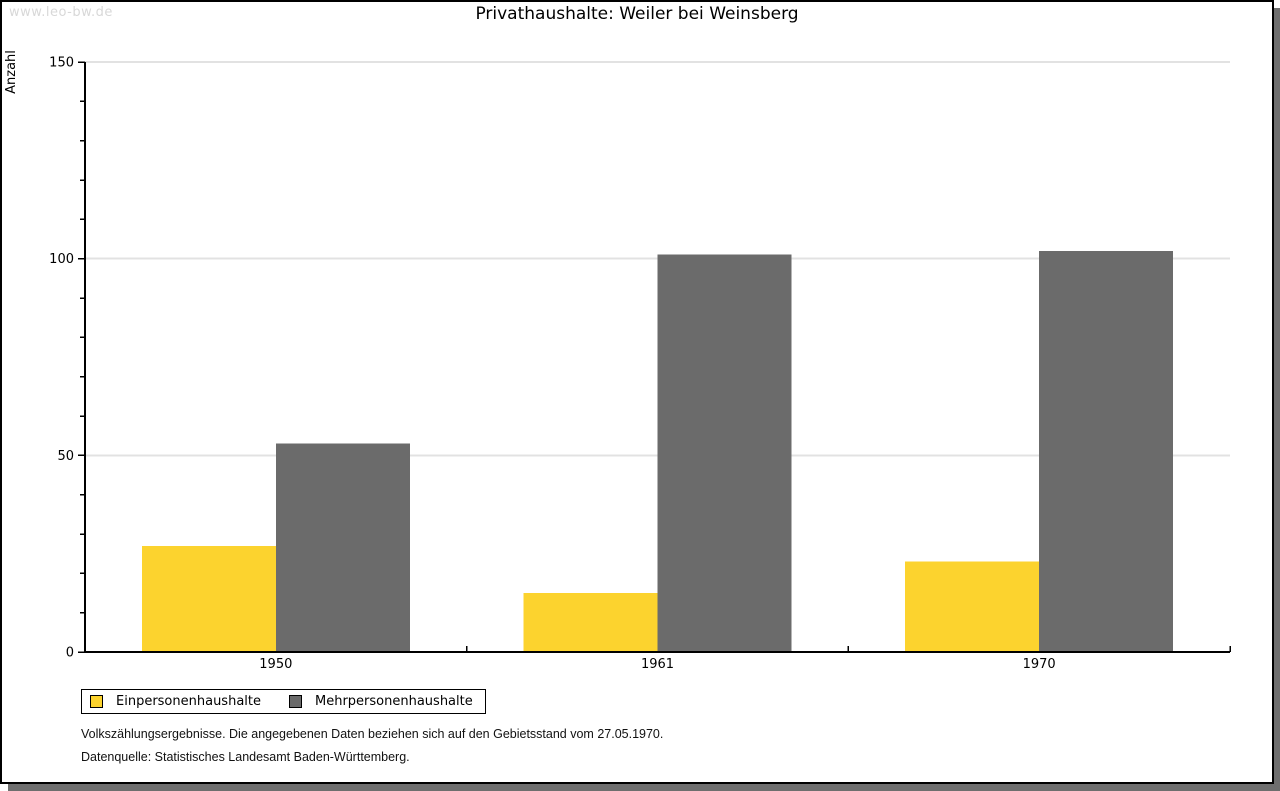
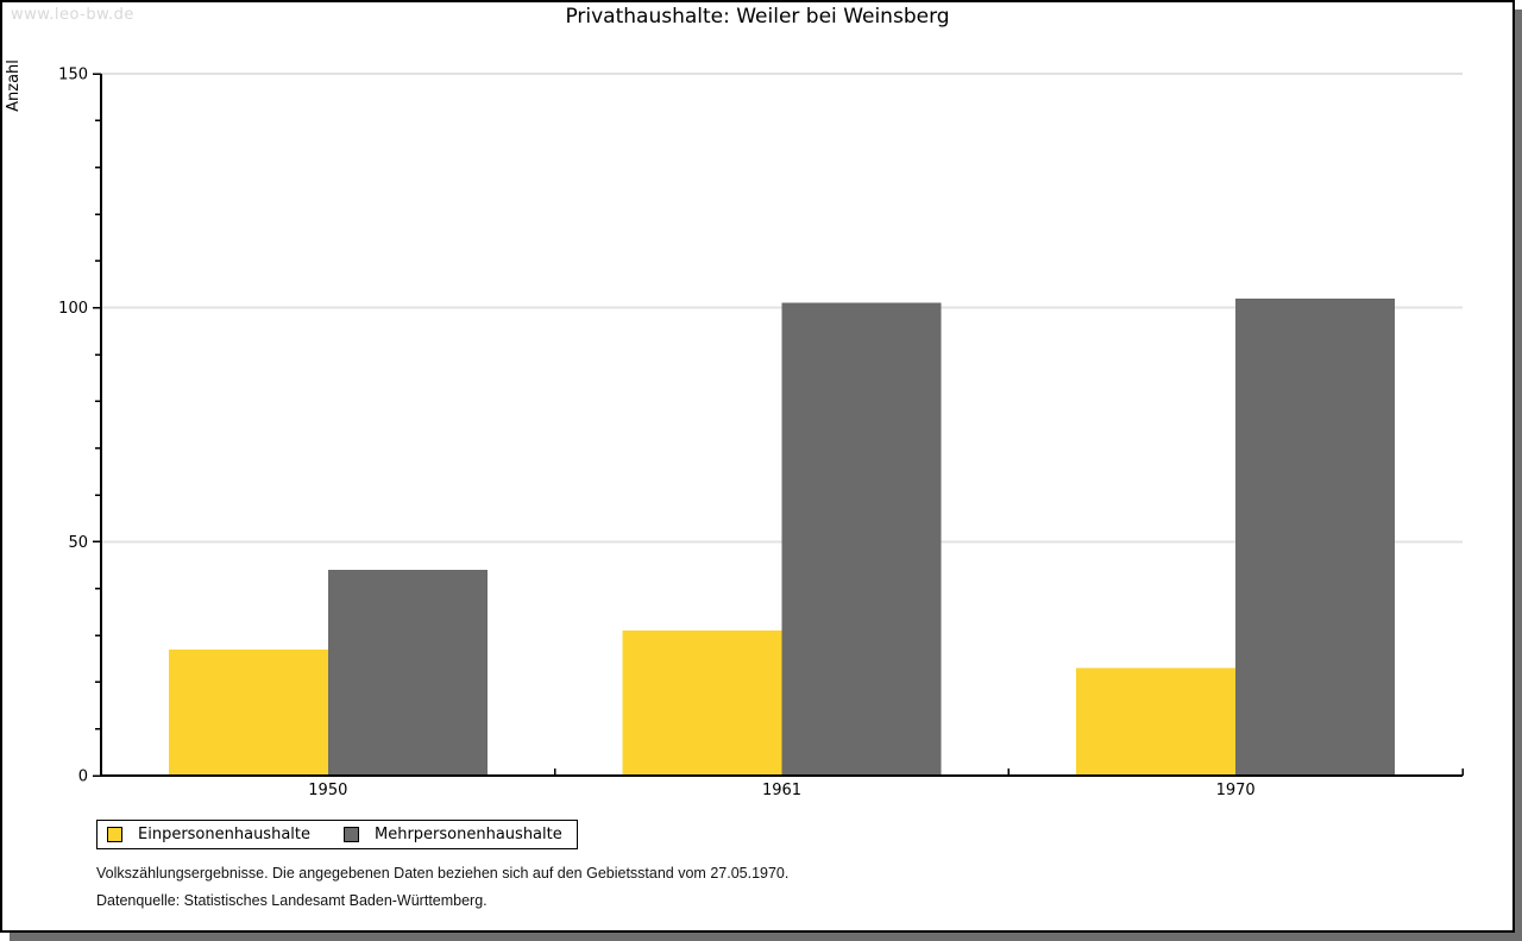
Mehrpersonenhaushalte/1950: 53 -> 44
Einpersonenhaushalte/1961: 15 -> 31
